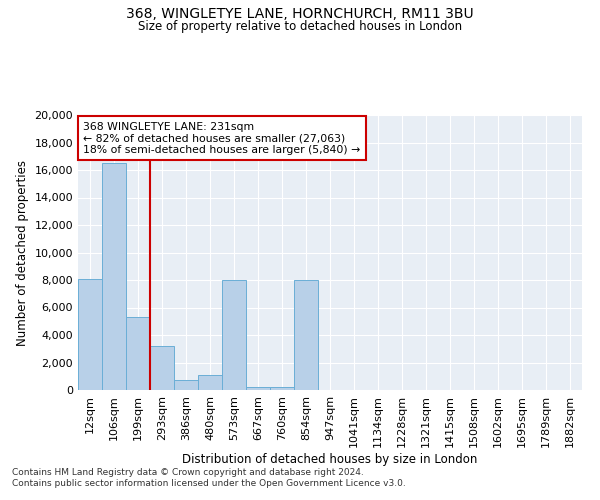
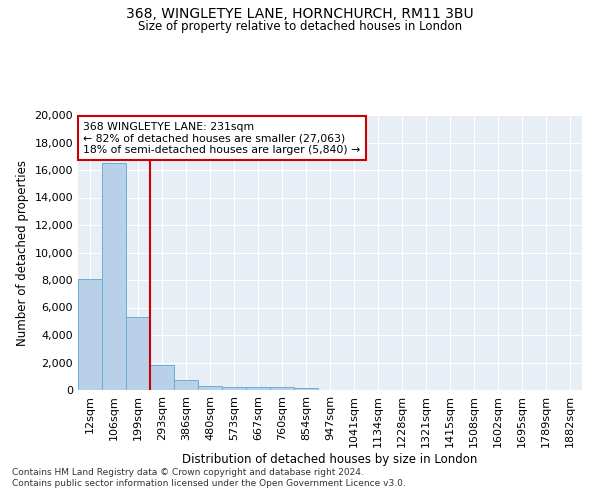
293sqm: 3,200 -> 1,800
480sqm: 1,100 -> 300
573sqm: 8,000 -> 200
854sqm: 8,000 -> 200
